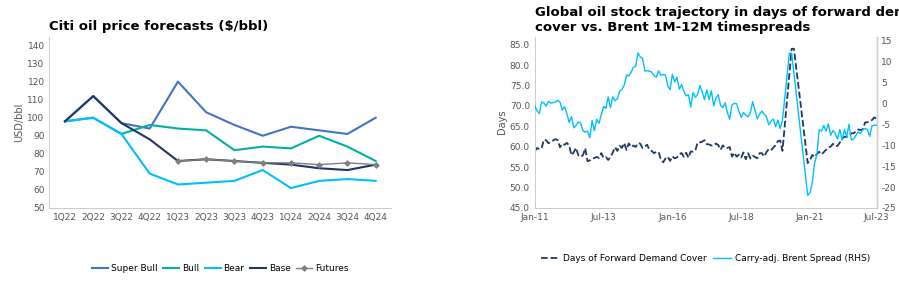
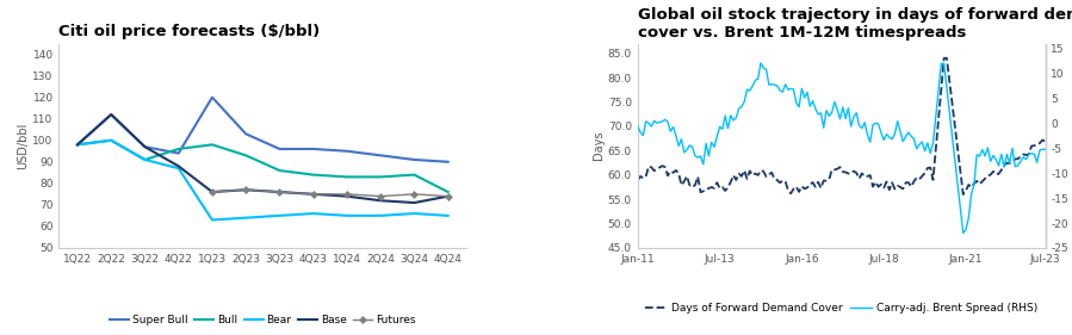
Citi oil price forecasts ($/bbl)/Bear/4Q22: 69 -> 87
Citi oil price forecasts ($/bbl)/Bull/1Q23: 94 -> 98
Citi oil price forecasts ($/bbl)/Bull/3Q23: 82 -> 86
Citi oil price forecasts ($/bbl)/Super Bull/4Q23: 90 -> 96
Citi oil price forecasts ($/bbl)/Bear/4Q23: 71 -> 66
Citi oil price forecasts ($/bbl)/Bear/1Q24: 61 -> 65
Citi oil price forecasts ($/bbl)/Bull/2Q24: 90 -> 83
Citi oil price forecasts ($/bbl)/Super Bull/4Q24: 100 -> 90
